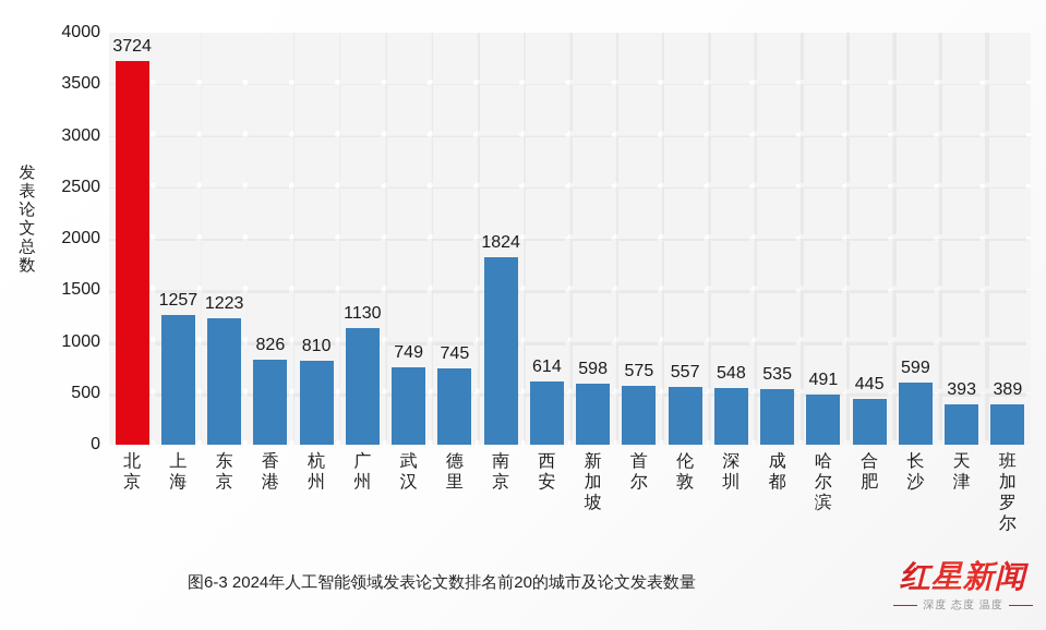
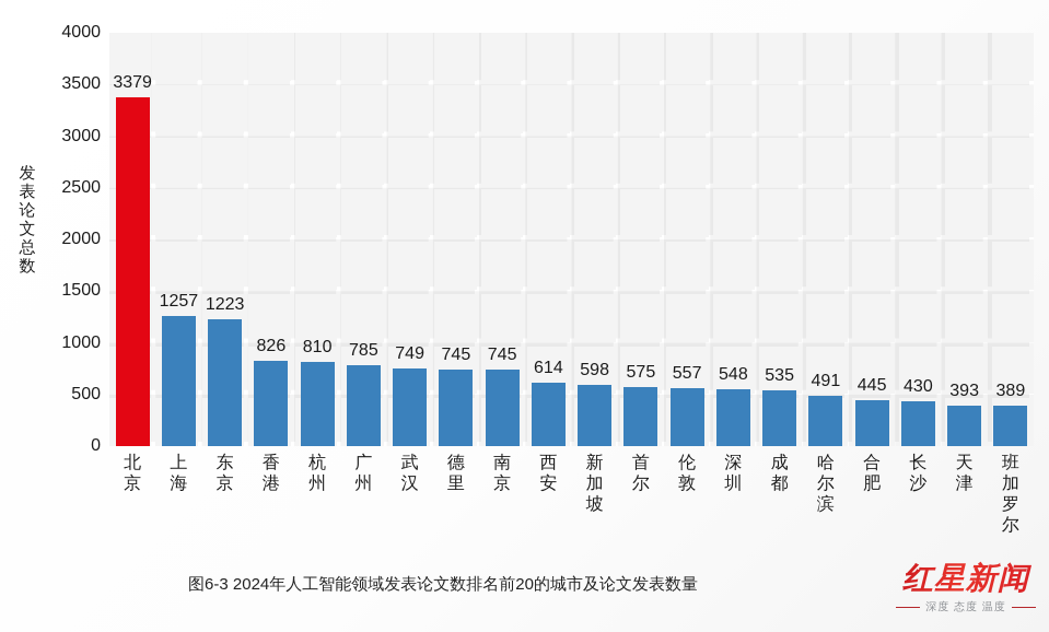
北京: 3724 -> 3379
广州: 1130 -> 785
南京: 1824 -> 745
长沙: 599 -> 430
